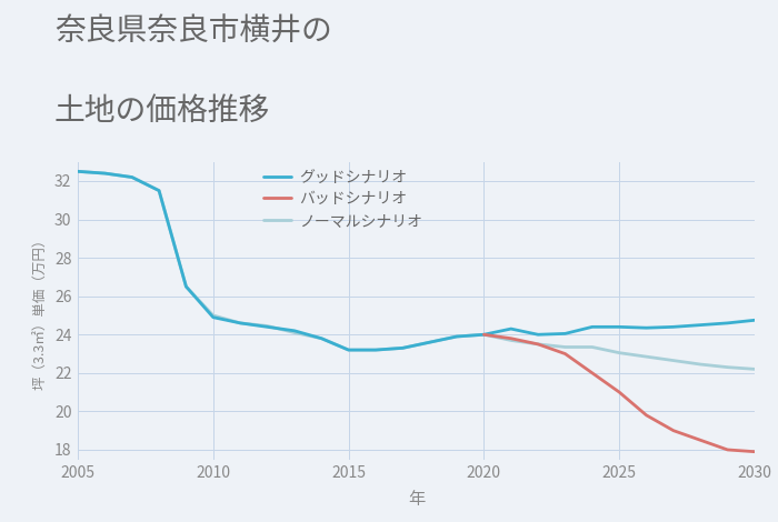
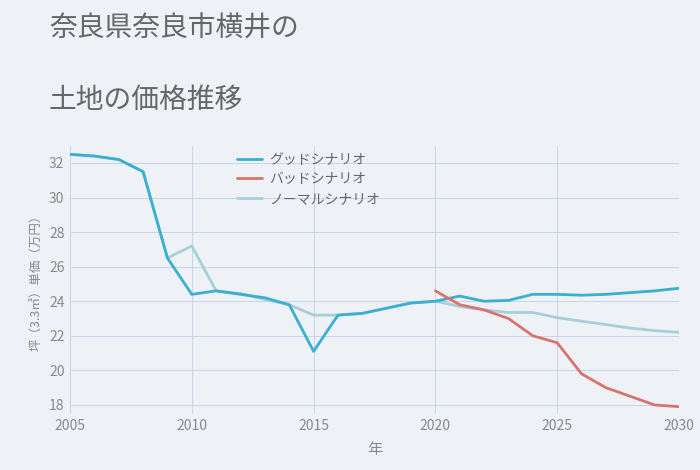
グッドシナリオ/2010: 24.9 -> 24.4
ノーマルシナリオ/2010: 25.0 -> 27.2
グッドシナリオ/2015: 23.2 -> 21.1
バッドシナリオ/2020: 24.0 -> 24.6
バッドシナリオ/2025: 21.0 -> 21.6
